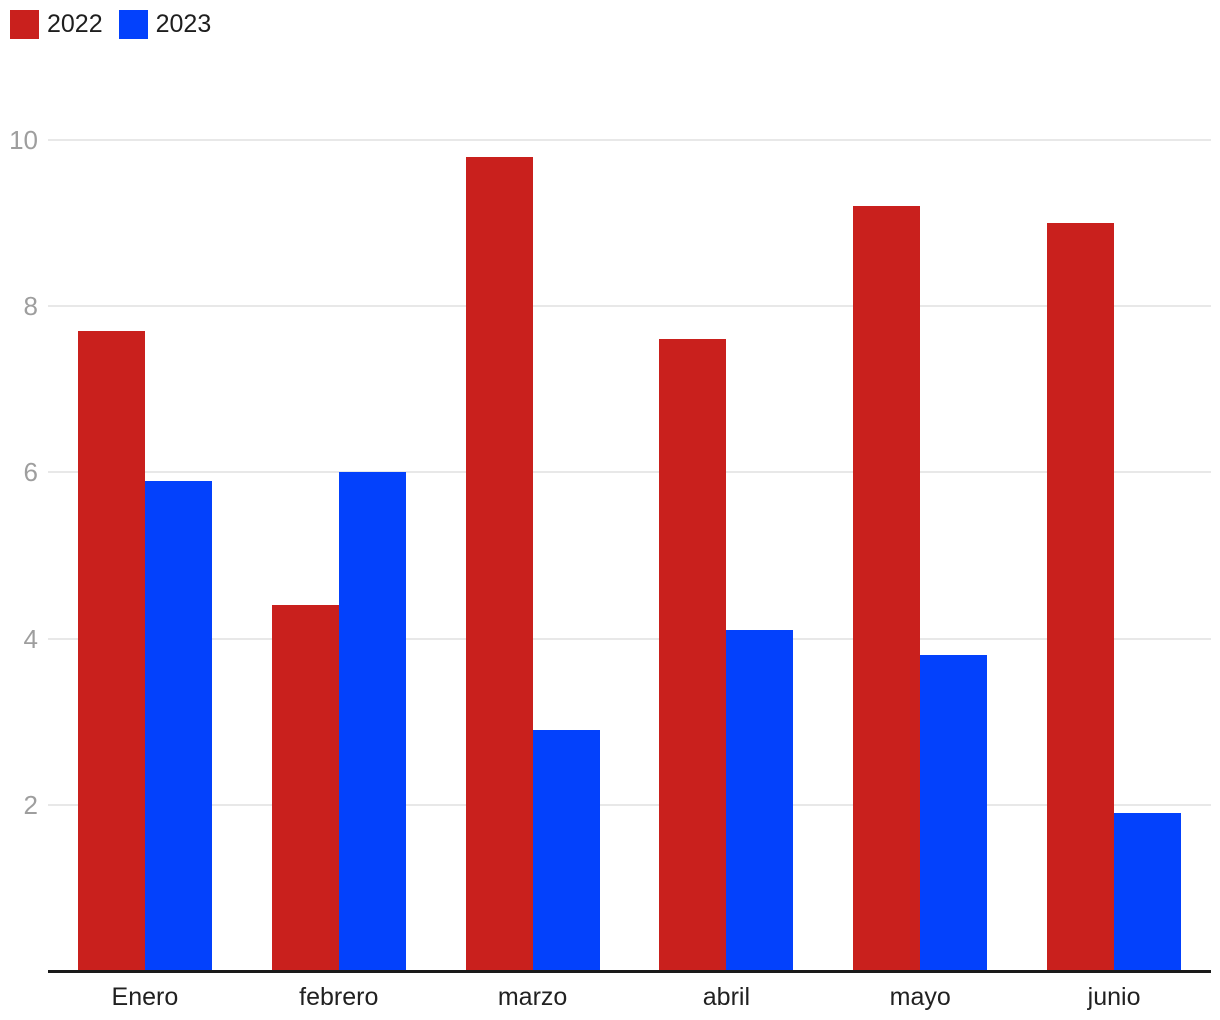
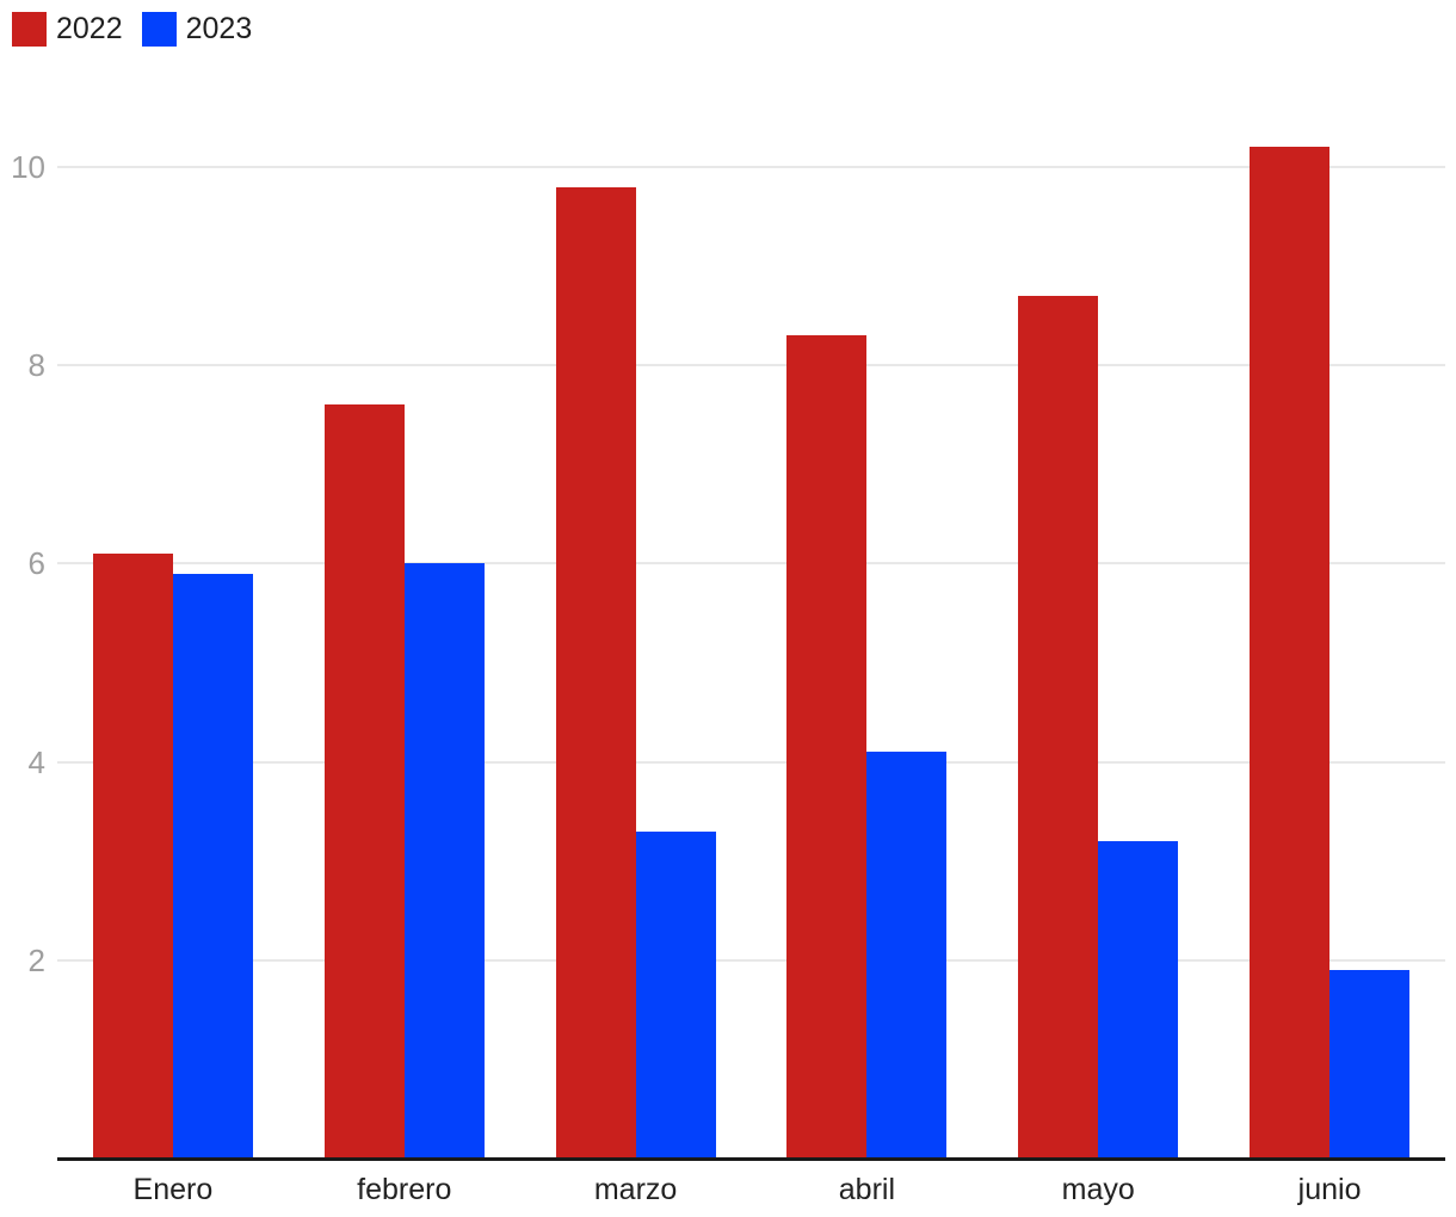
2022/Enero: 7.7 -> 6.1
2022/febrero: 4.4 -> 7.6
2023/marzo: 2.9 -> 3.3
2022/abril: 7.6 -> 8.3
2022/mayo: 9.2 -> 8.7
2023/mayo: 3.8 -> 3.2
2022/junio: 9.0 -> 10.2
